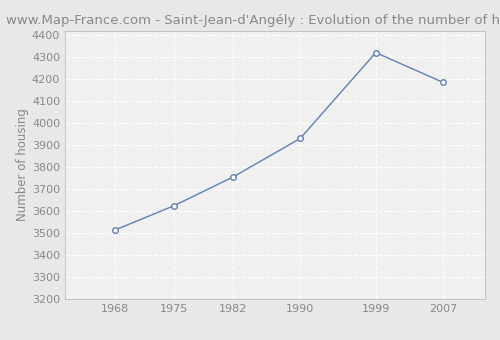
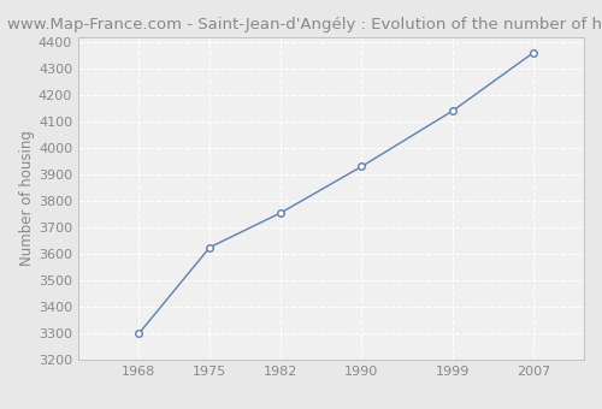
1968: 3515 -> 3300
1999: 4320 -> 4140
2007: 4185 -> 4360
